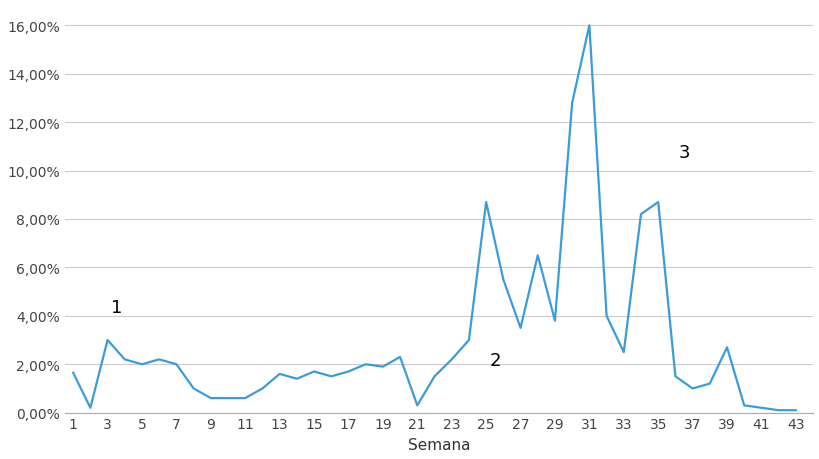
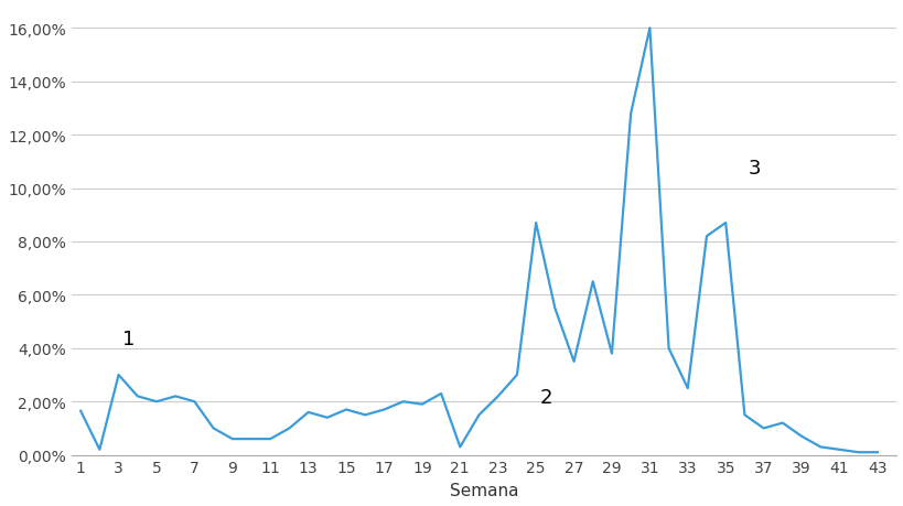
39: 2,70% -> 0,70%
